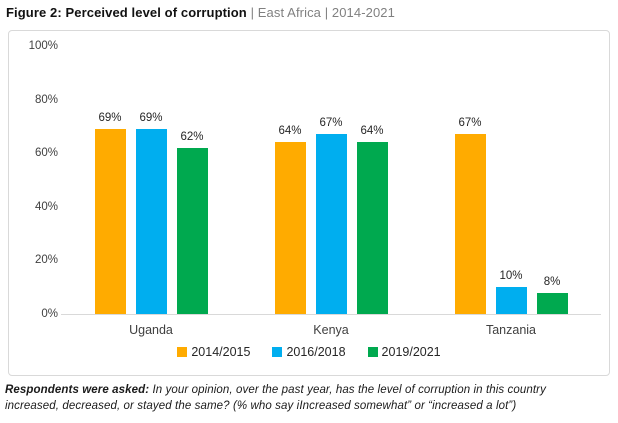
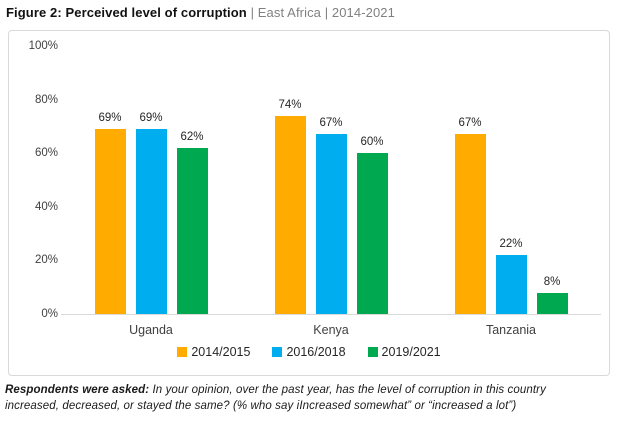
2014/2015/Kenya: 64% -> 74%
2019/2021/Kenya: 64% -> 60%
2016/2018/Tanzania: 10% -> 22%
